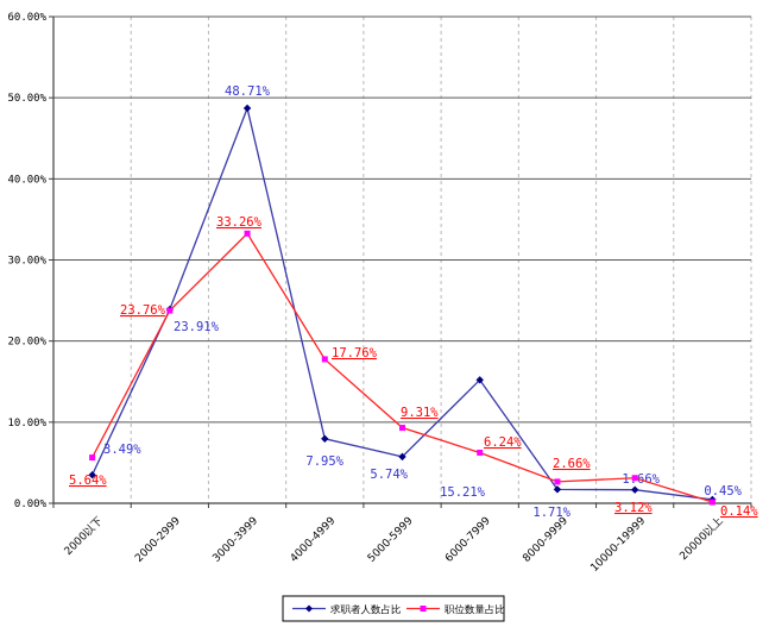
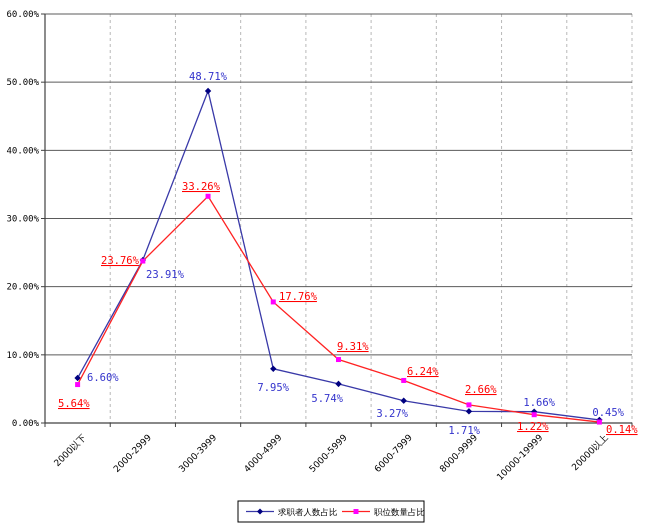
求职者人数占比/2000以下: 3.49% -> 6.60%
求职者人数占比/6000-7999: 15.21% -> 3.27%
职位数量占比/10000-19999: 3.12% -> 1.22%
